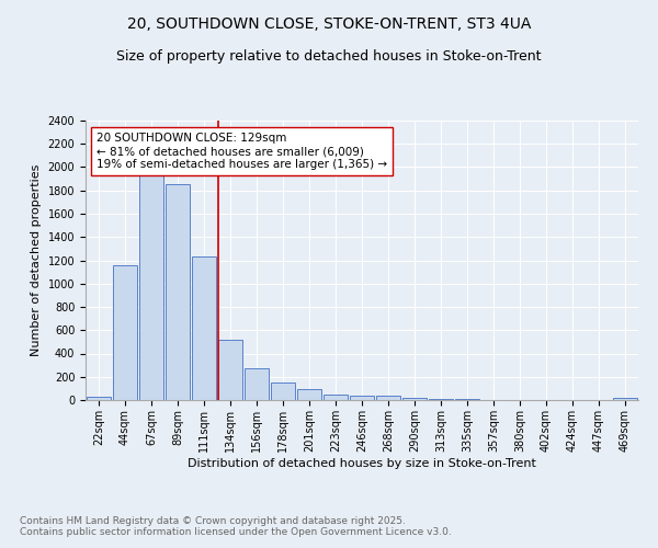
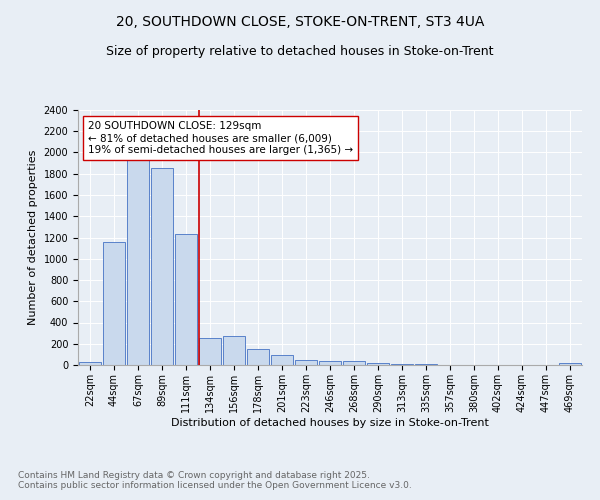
134sqm: 520 -> 250
